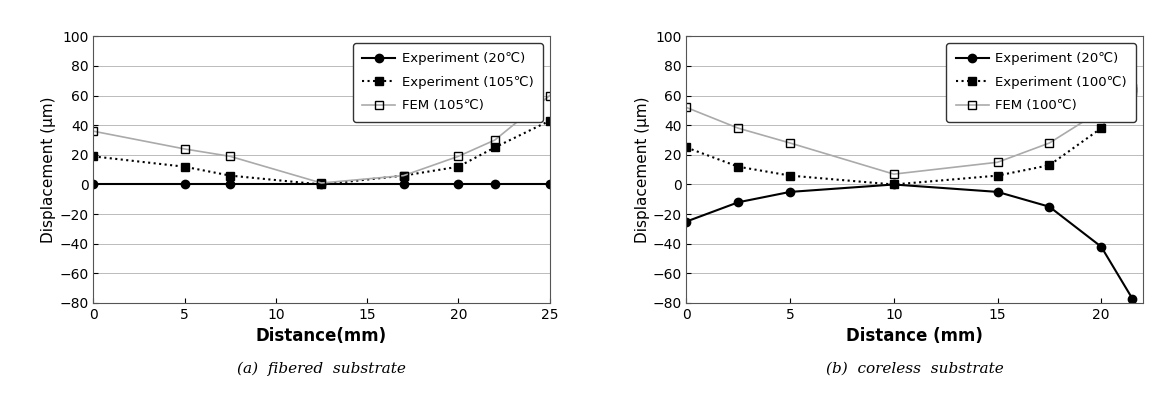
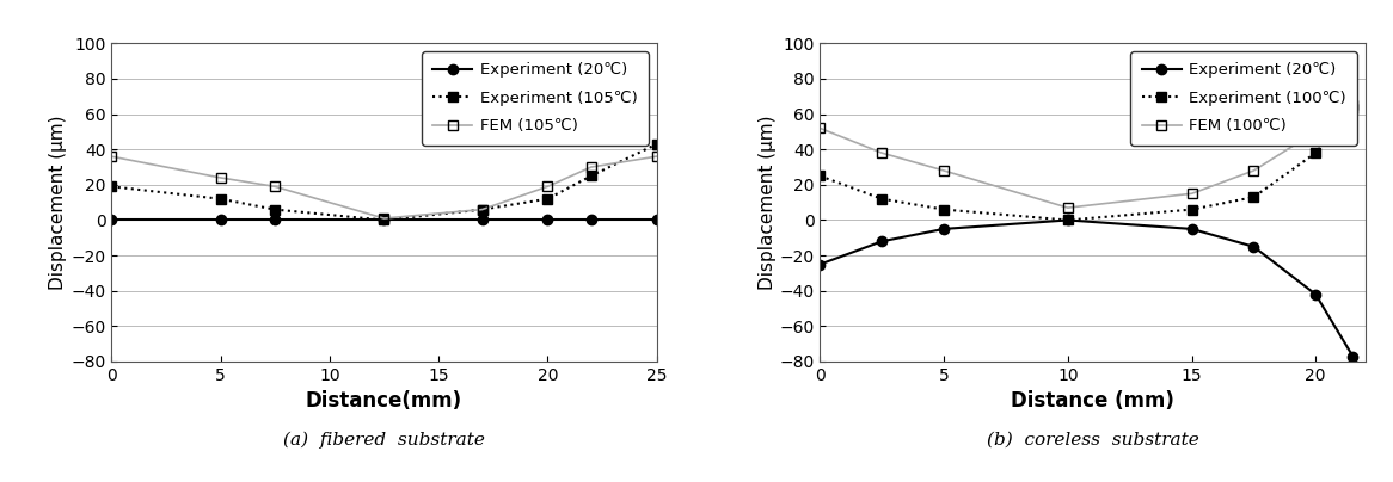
FEM (105℃)/25: 60 -> 36
